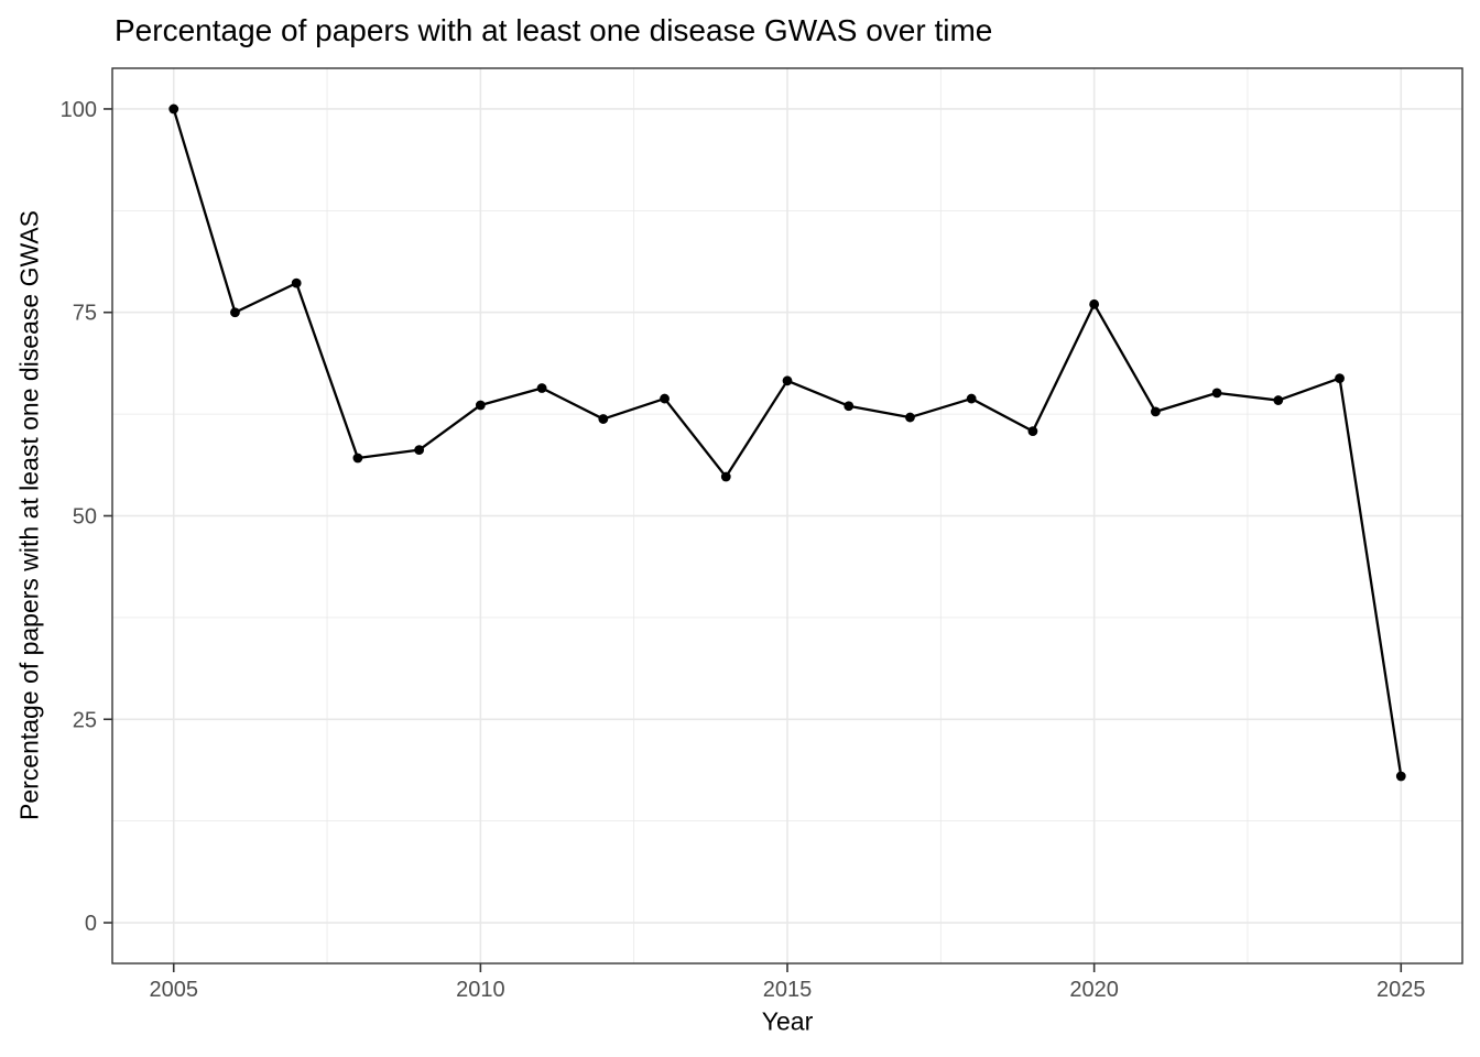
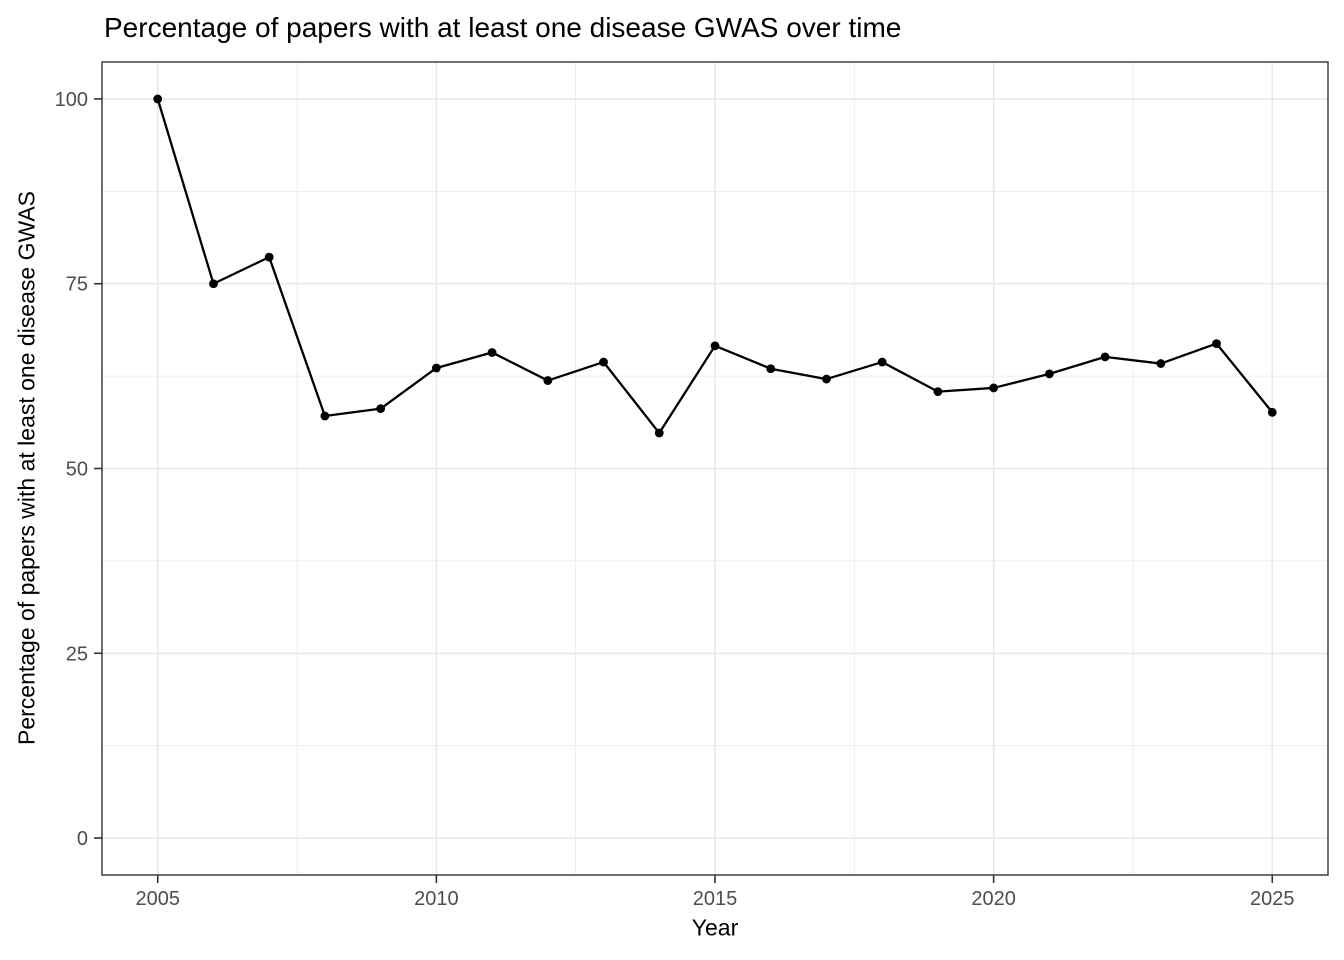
2020: 76 -> 61
2025: 18 -> 58
